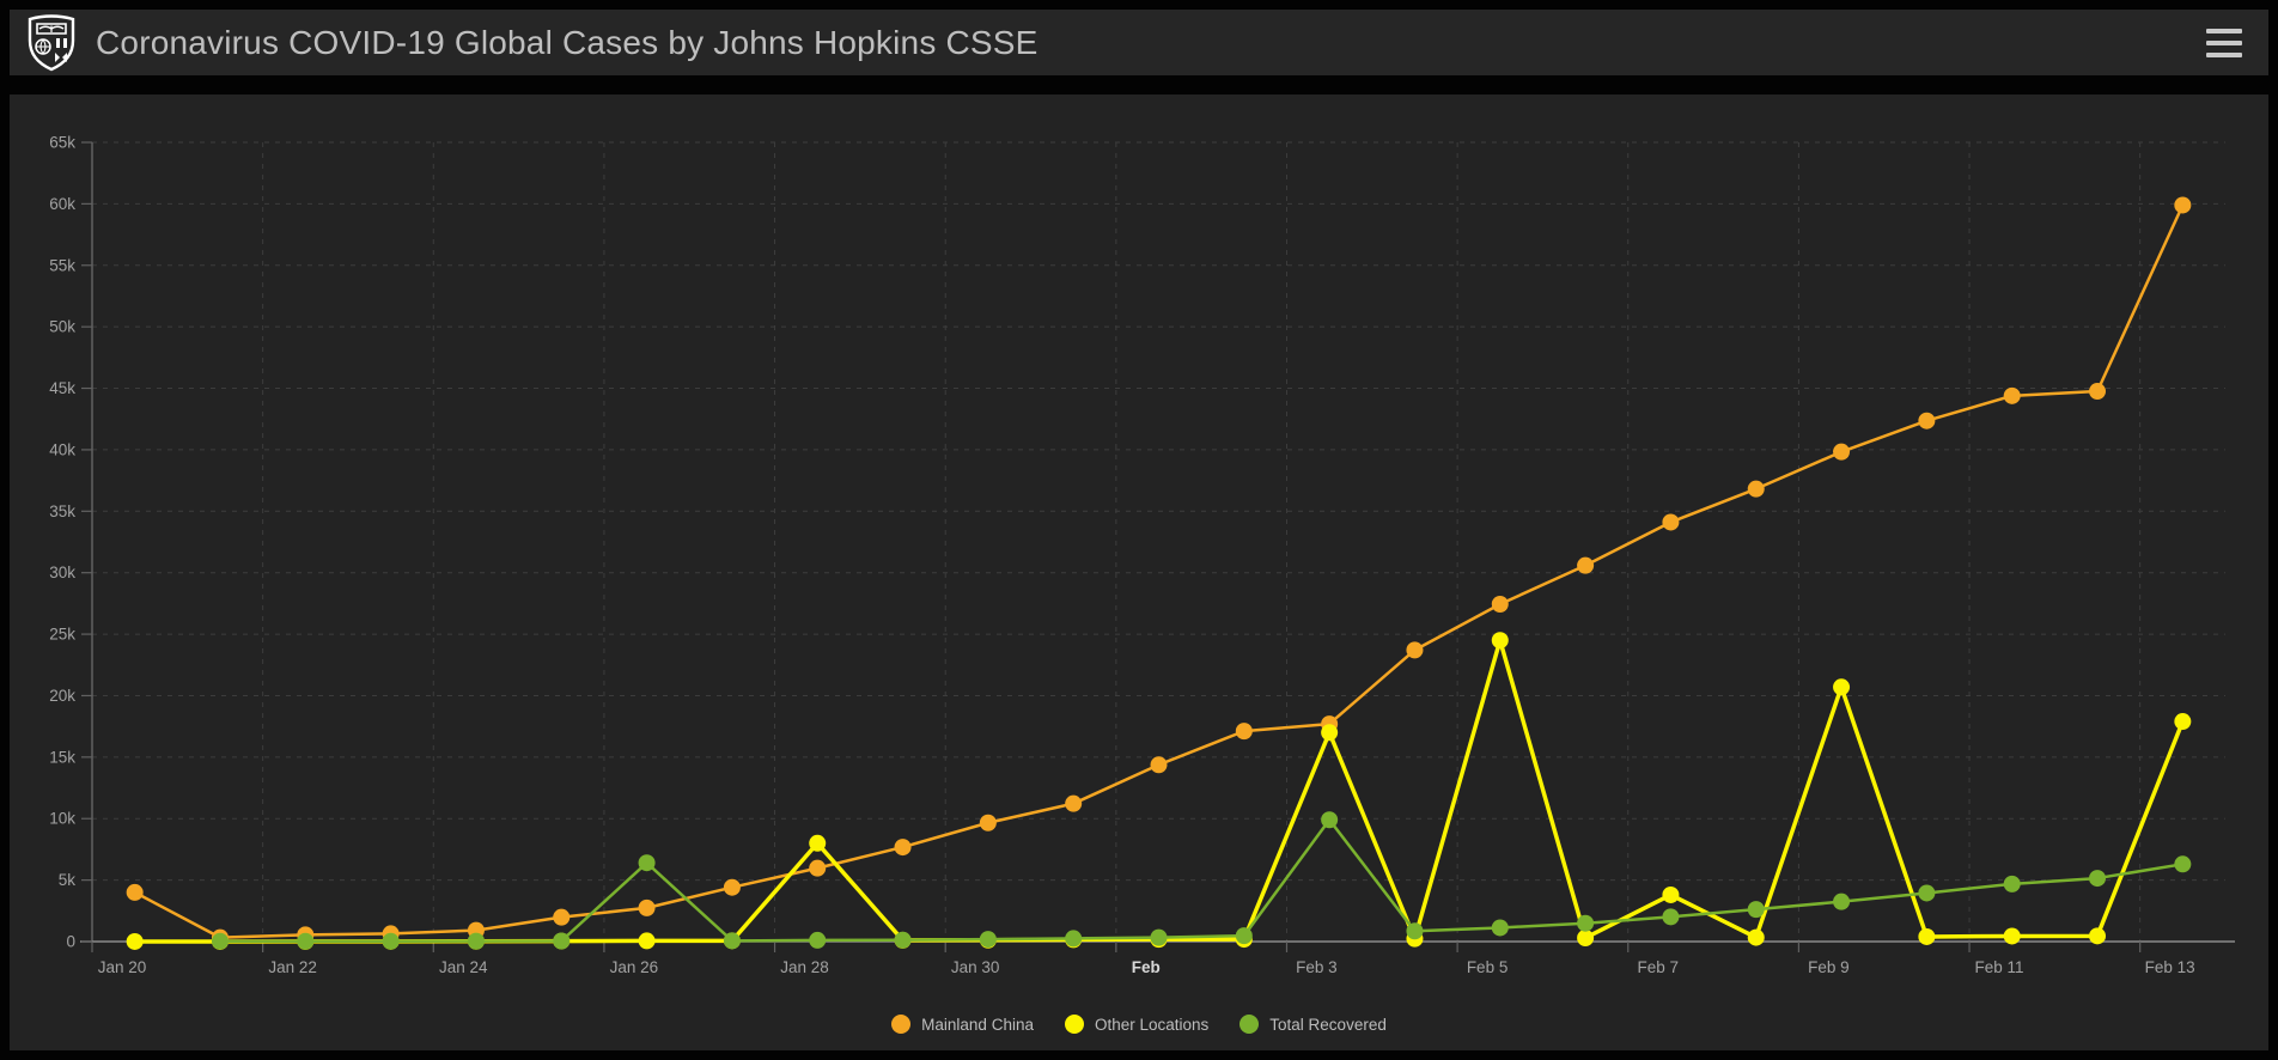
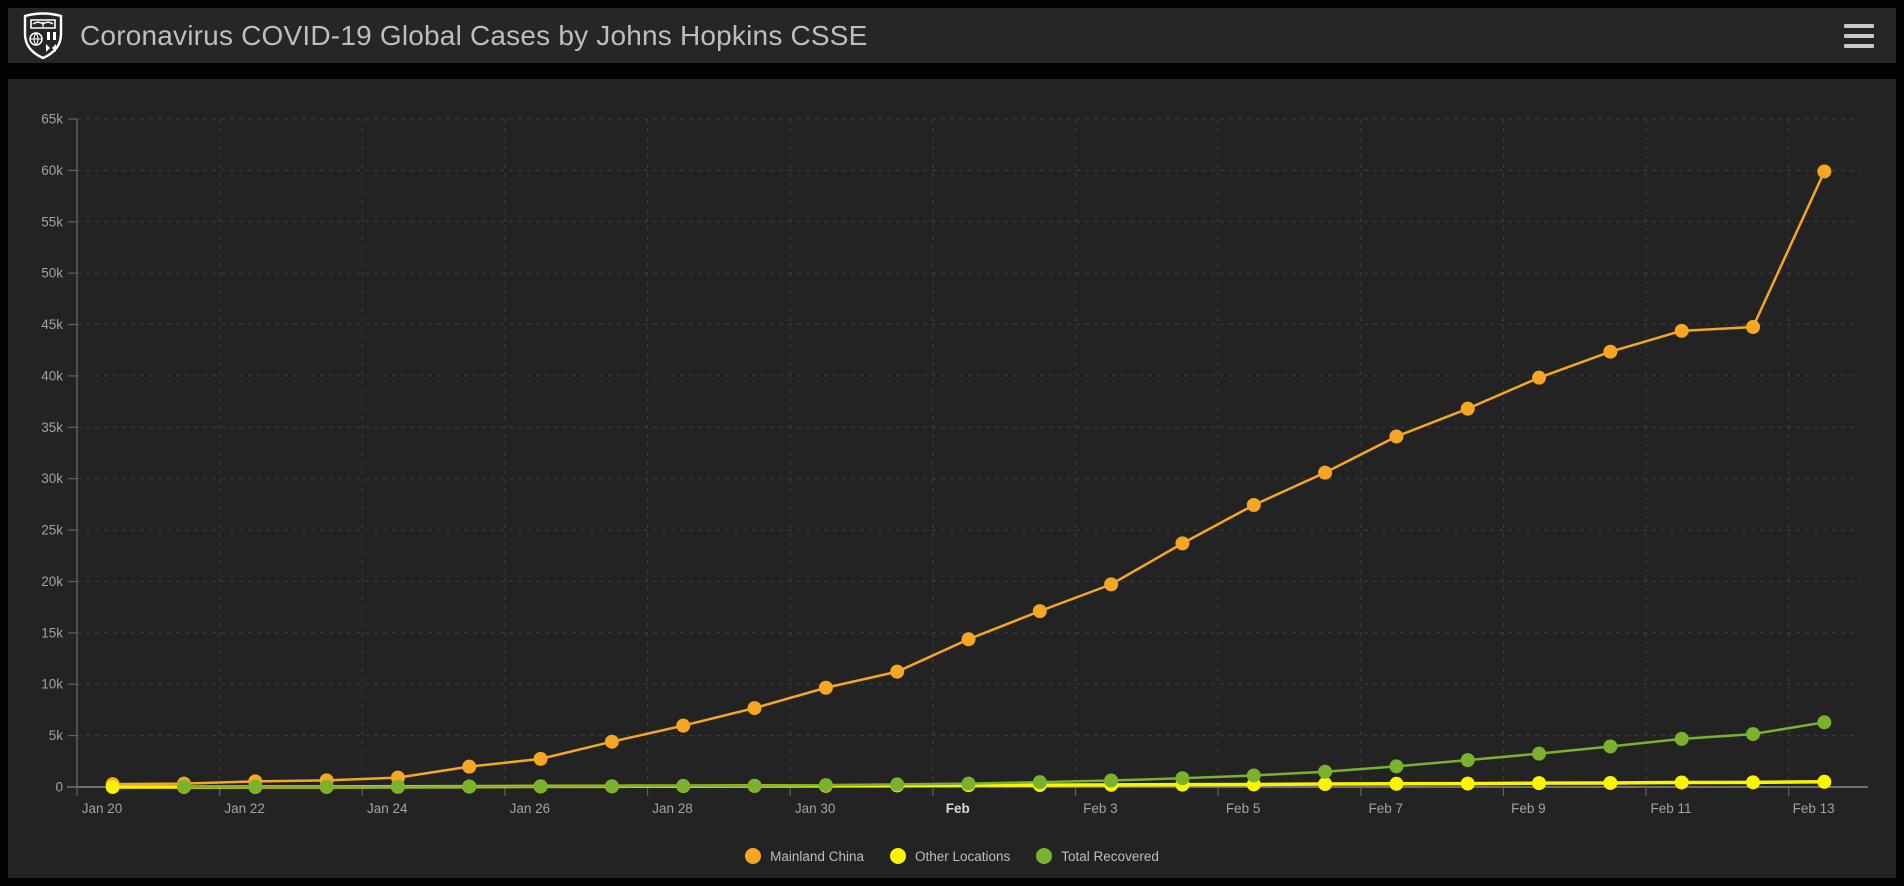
Mainland China/Jan 20: 4.0k -> 0.3k
Total Recovered/Jan 26: 6.4k -> 0.1k
Other Locations/Jan 28: 8.0k -> 0.1k
Mainland China/Feb 3: 17.7k -> 19.7k
Other Locations/Feb 3: 17.0k -> 0.2k
Total Recovered/Feb 3: 9.9k -> 0.6k
Other Locations/Feb 5: 24.5k -> 0.2k
Other Locations/Feb 7: 3.8k -> 0.3k
Other Locations/Feb 9: 20.7k -> 0.4k
Other Locations/Feb 13: 17.9k -> 0.5k
